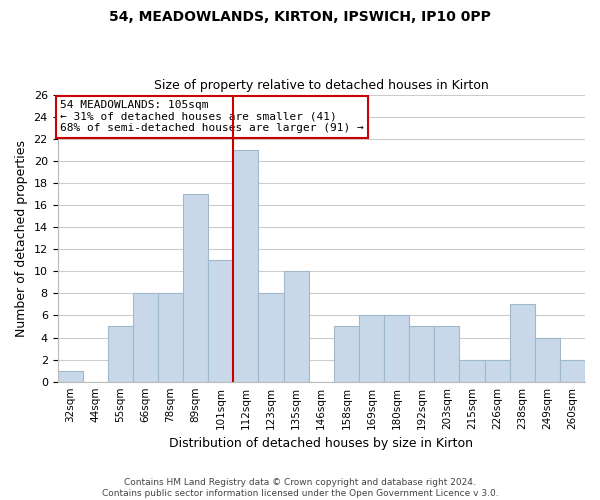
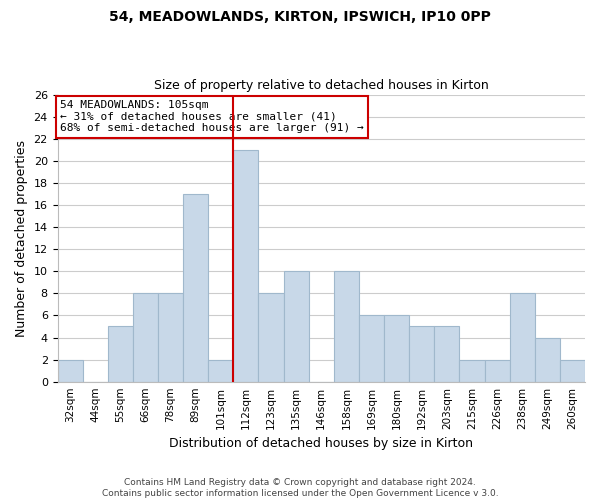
32sqm: 1 -> 2
101sqm: 11 -> 2
158sqm: 5 -> 10
238sqm: 7 -> 8
